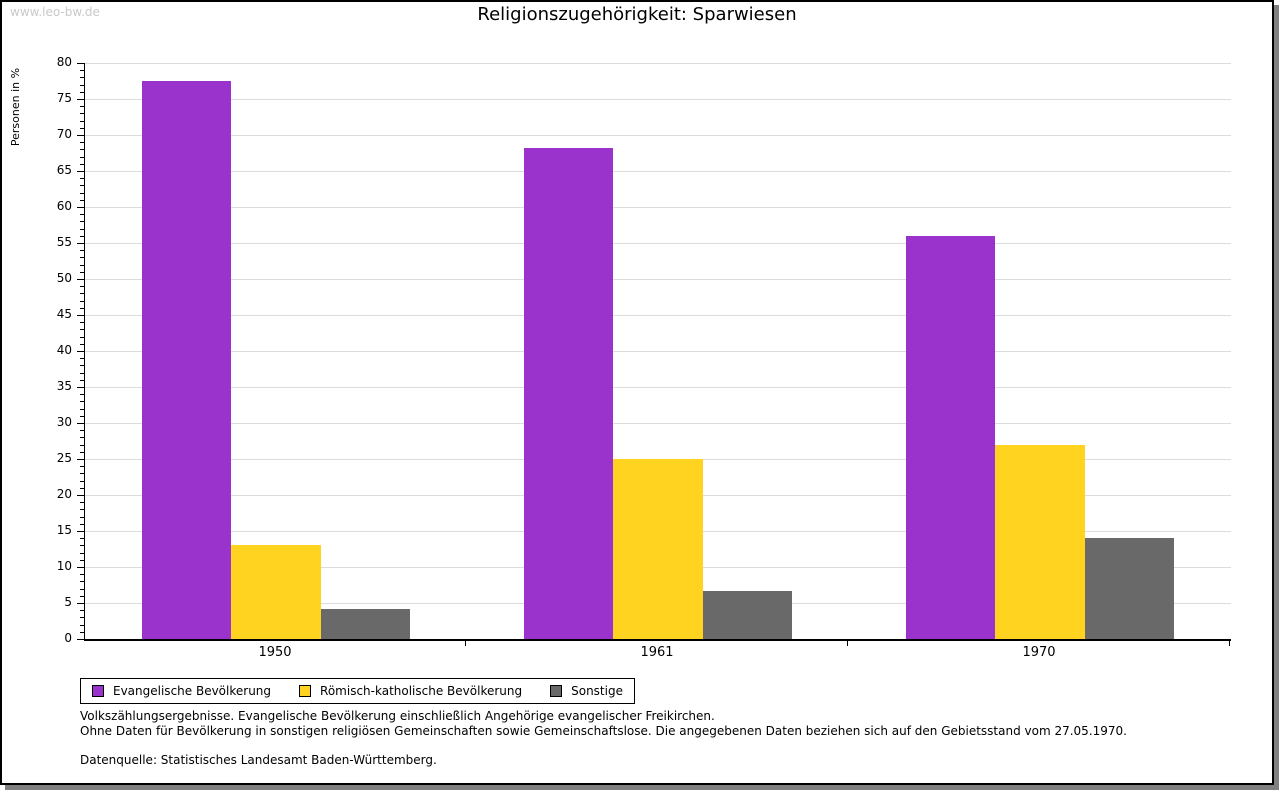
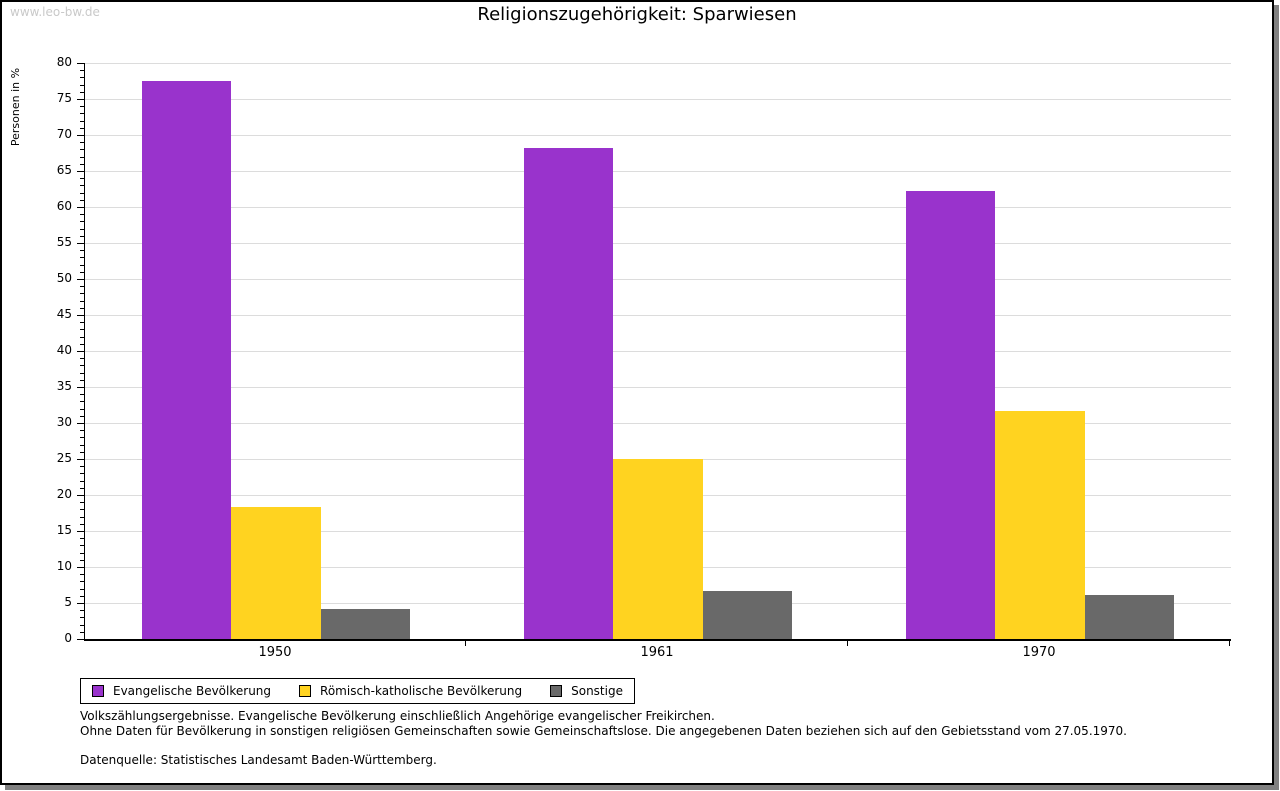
Römisch-katholische Bevölkerung/1950: 13 -> 18
Evangelische Bevölkerung/1970: 56 -> 62
Römisch-katholische Bevölkerung/1970: 27 -> 32
Sonstige/1970: 14 -> 6
